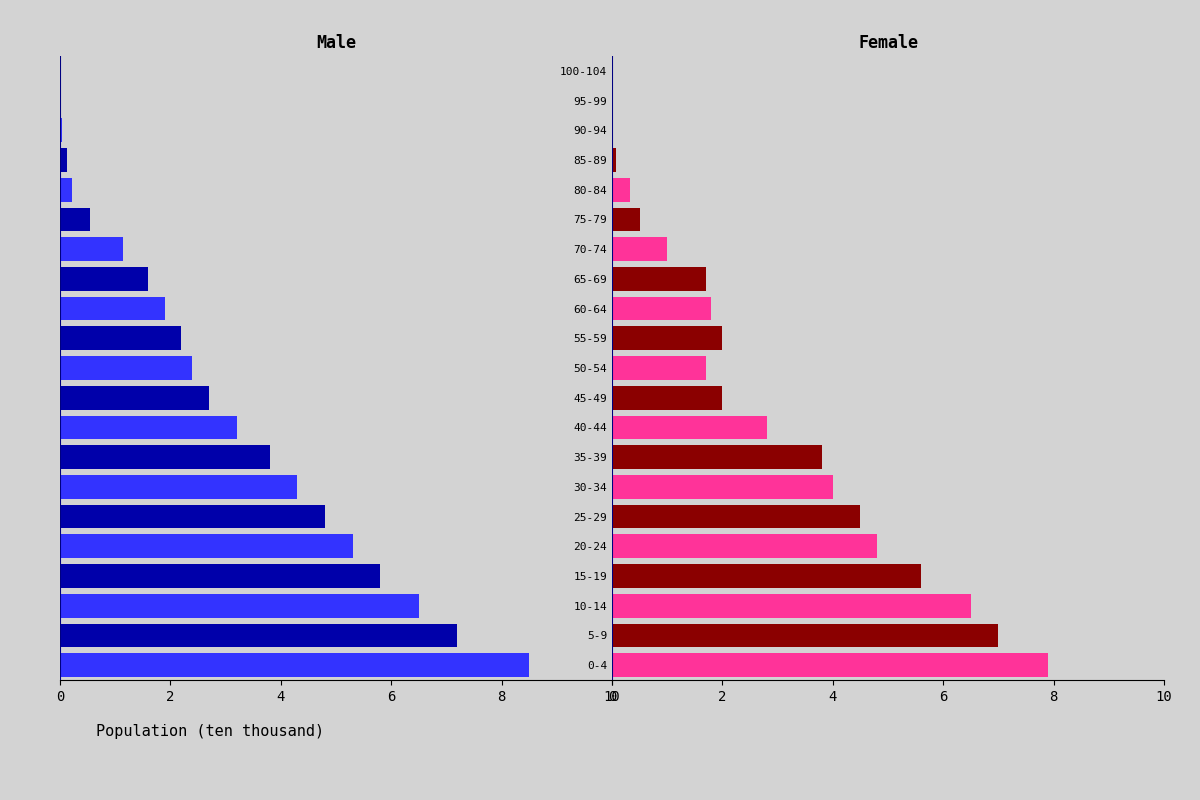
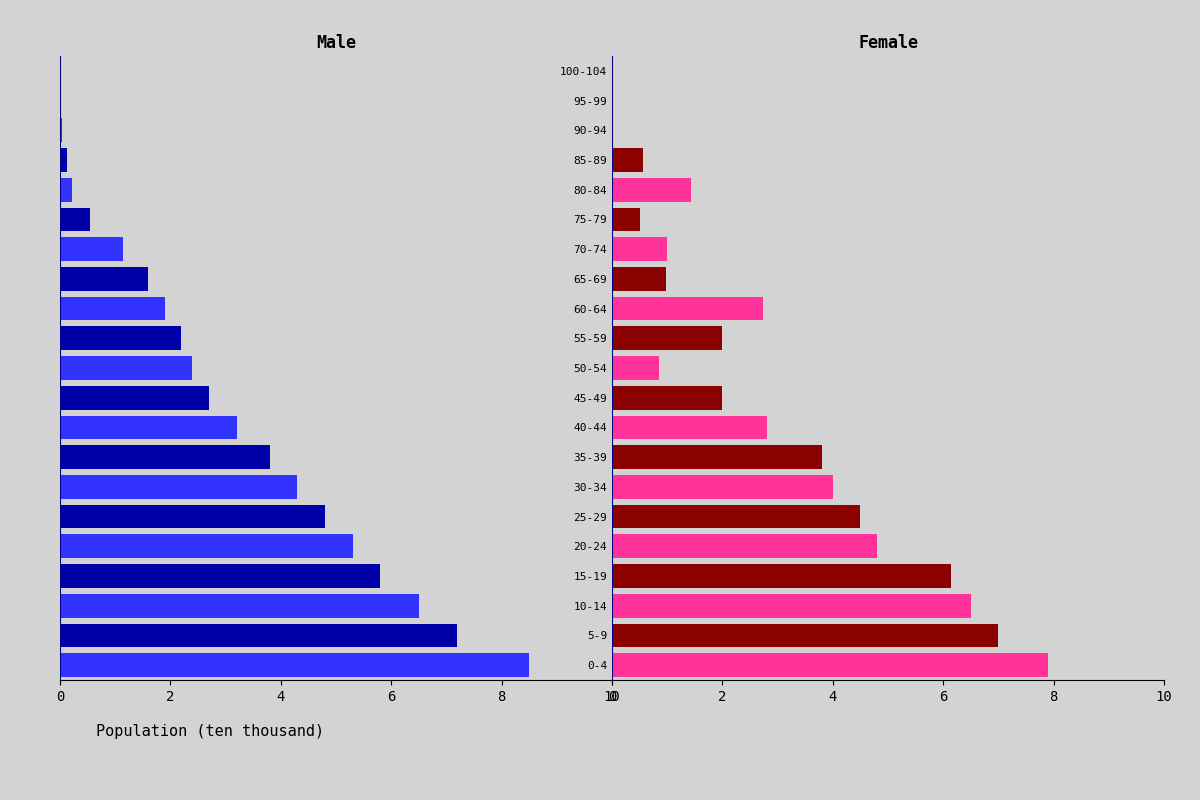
Female/85-89: 0.07 -> 0.56
Female/80-84: 0.32 -> 1.44
Female/65-69: 1.70 -> 0.98
Female/60-64: 1.80 -> 2.74
Female/50-54: 1.70 -> 0.86
Female/15-19: 5.60 -> 6.14
